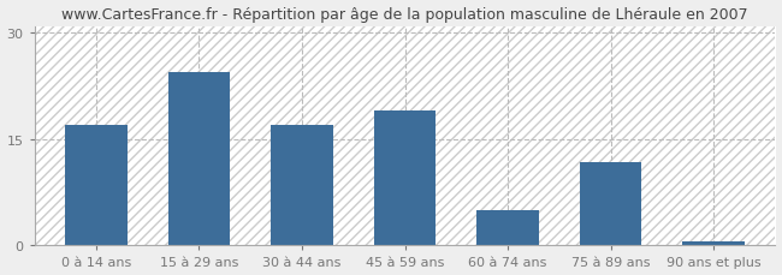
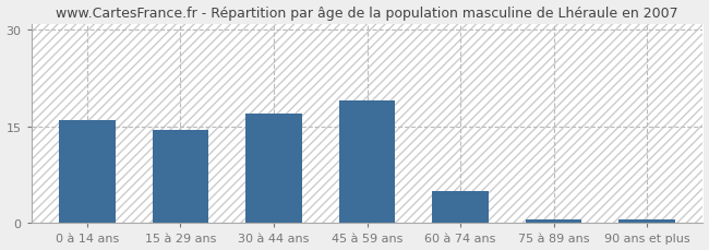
0 à 14 ans: 17.0 -> 16.0
15 à 29 ans: 24.4 -> 14.5
75 à 89 ans: 11.8 -> 0.5
